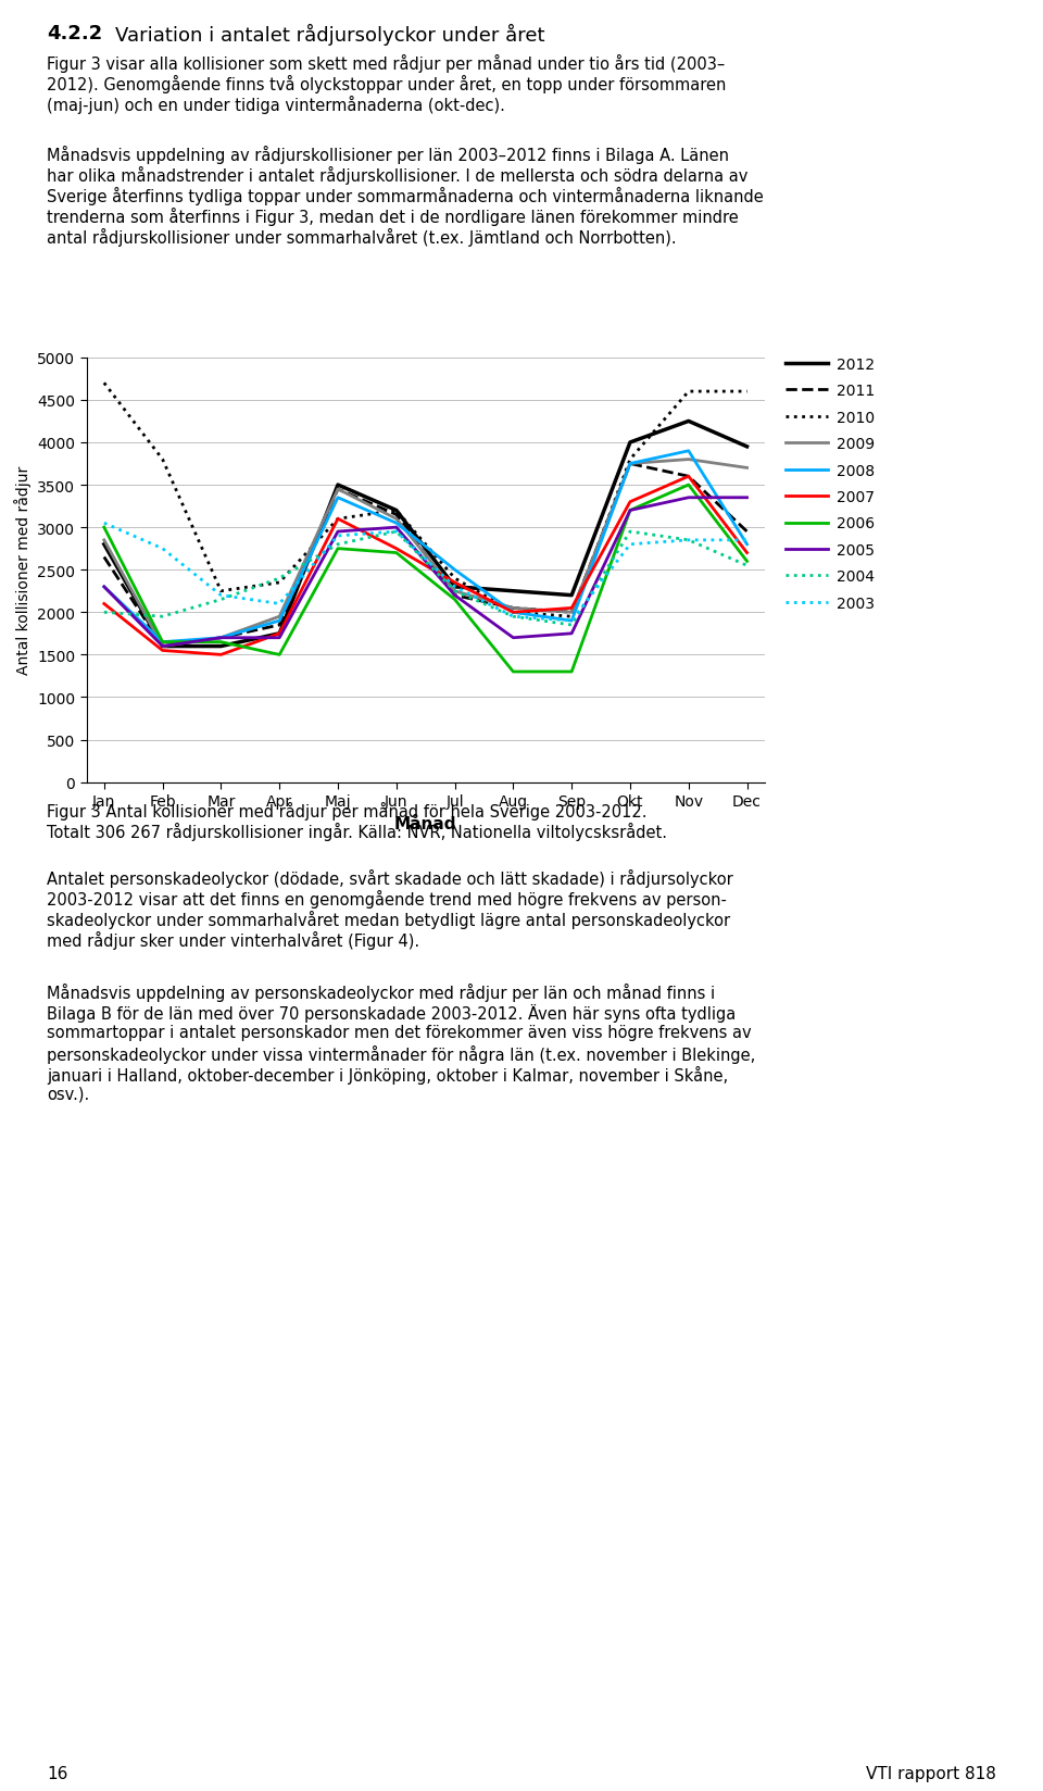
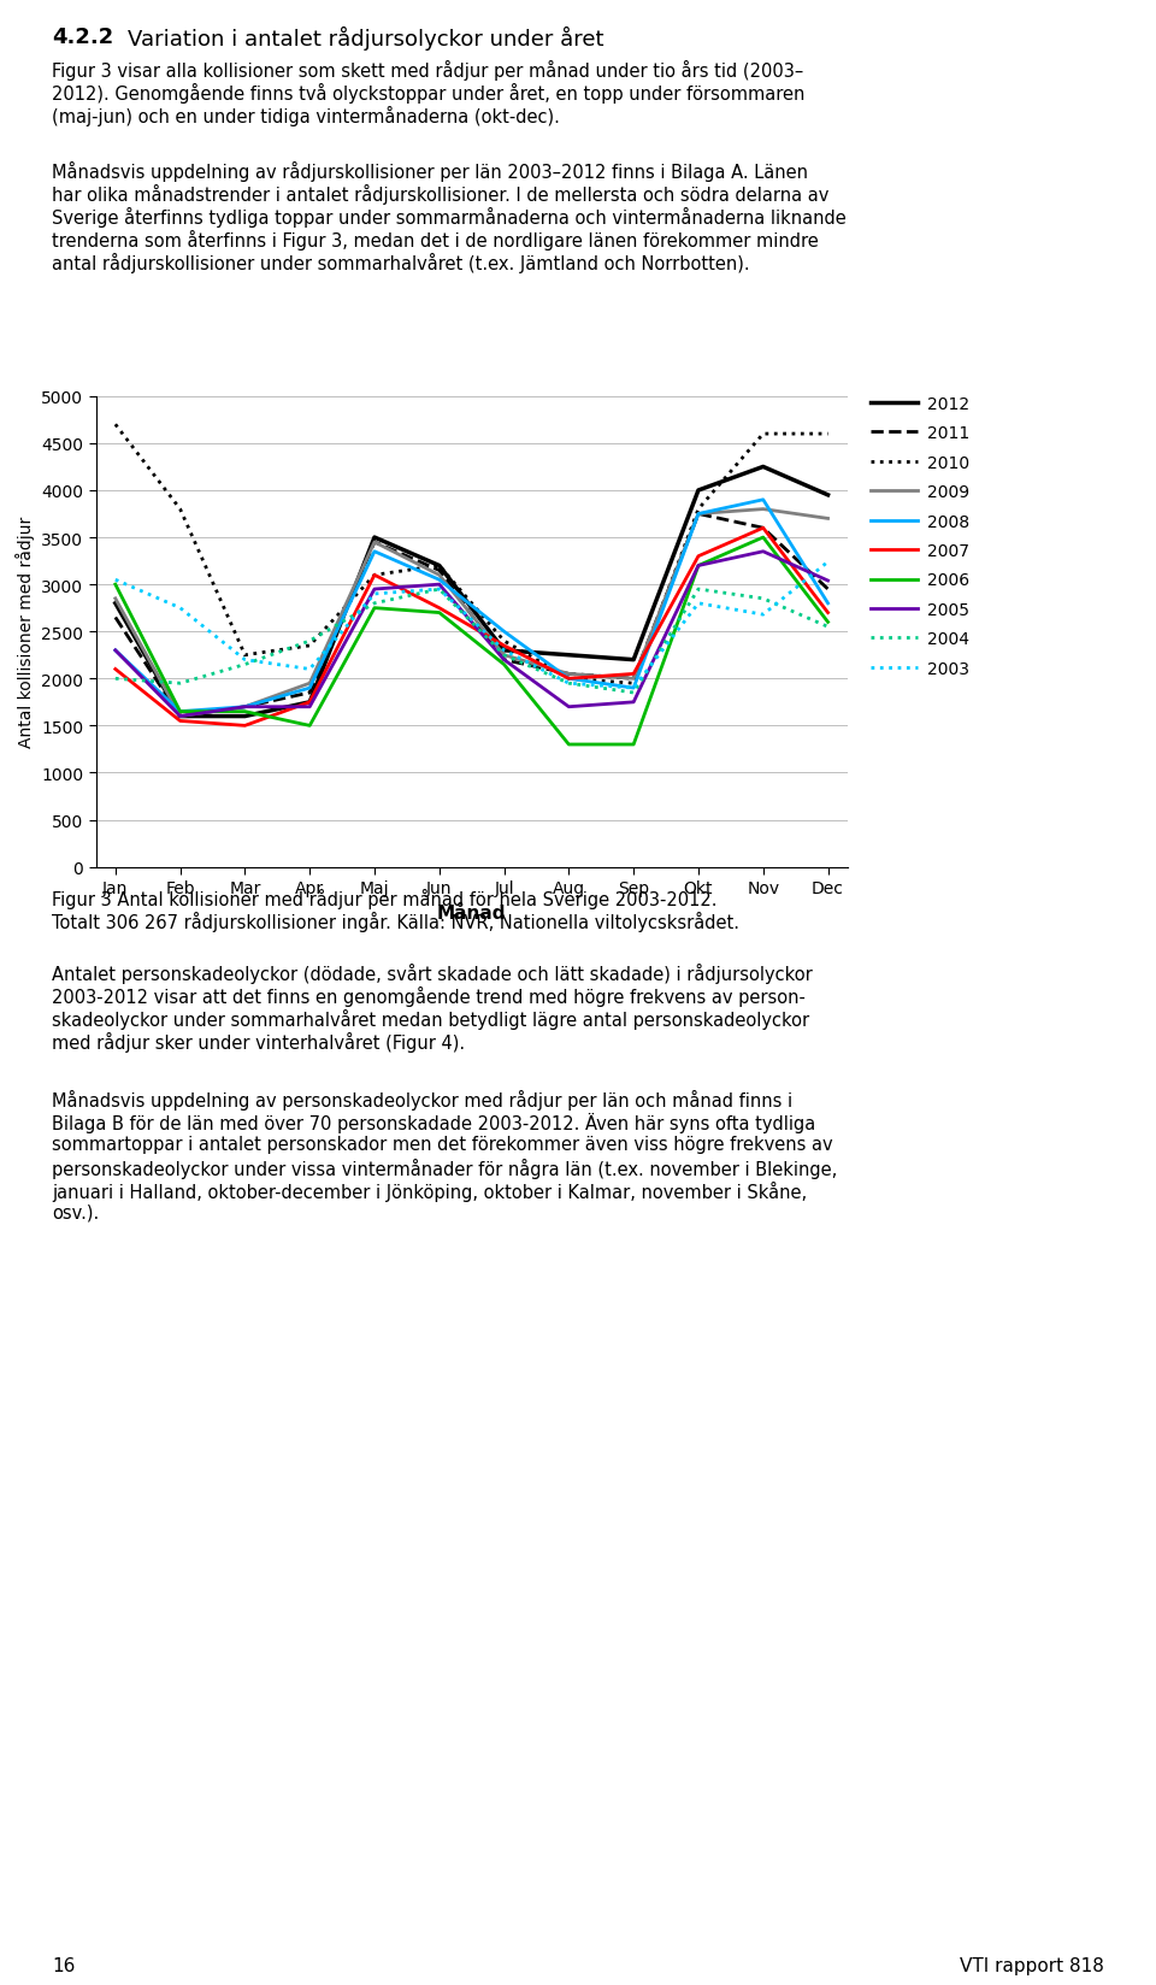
2003/Nov: 2850 -> 2680
2005/Dec: 3350 -> 3040
2003/Dec: 2850 -> 3240
